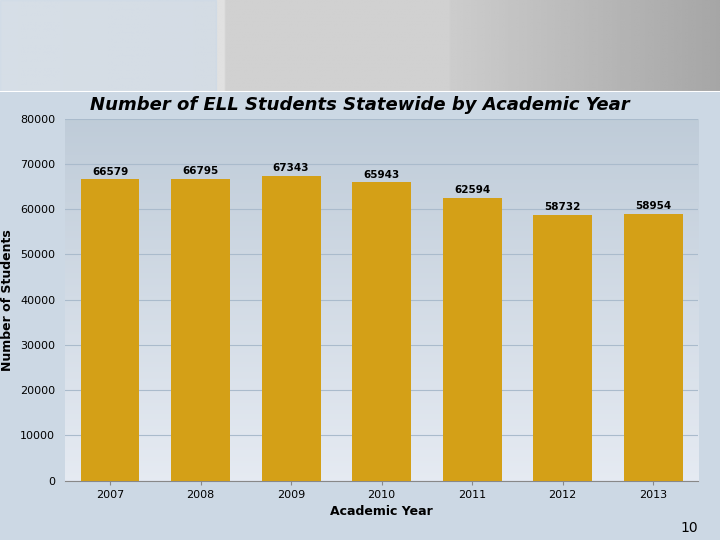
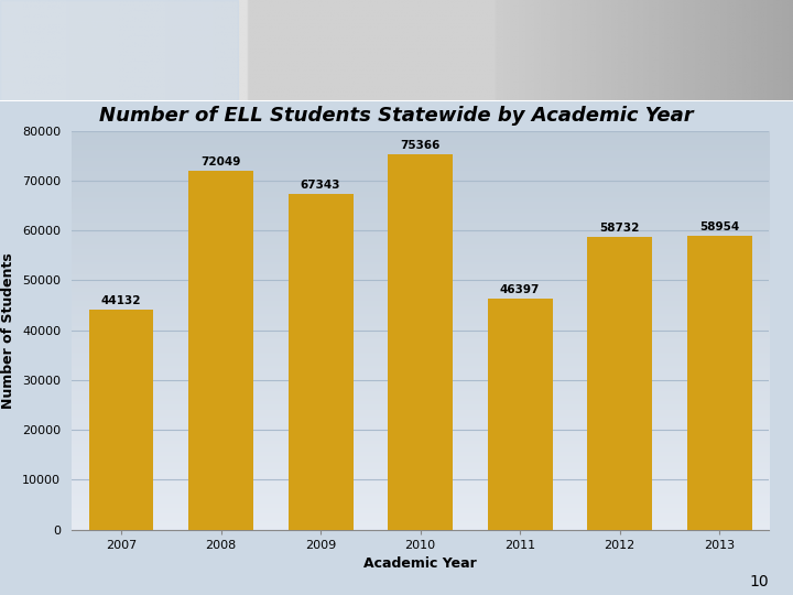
2007: 66579 -> 44132
2008: 66795 -> 72049
2010: 65943 -> 75366
2011: 62594 -> 46397
